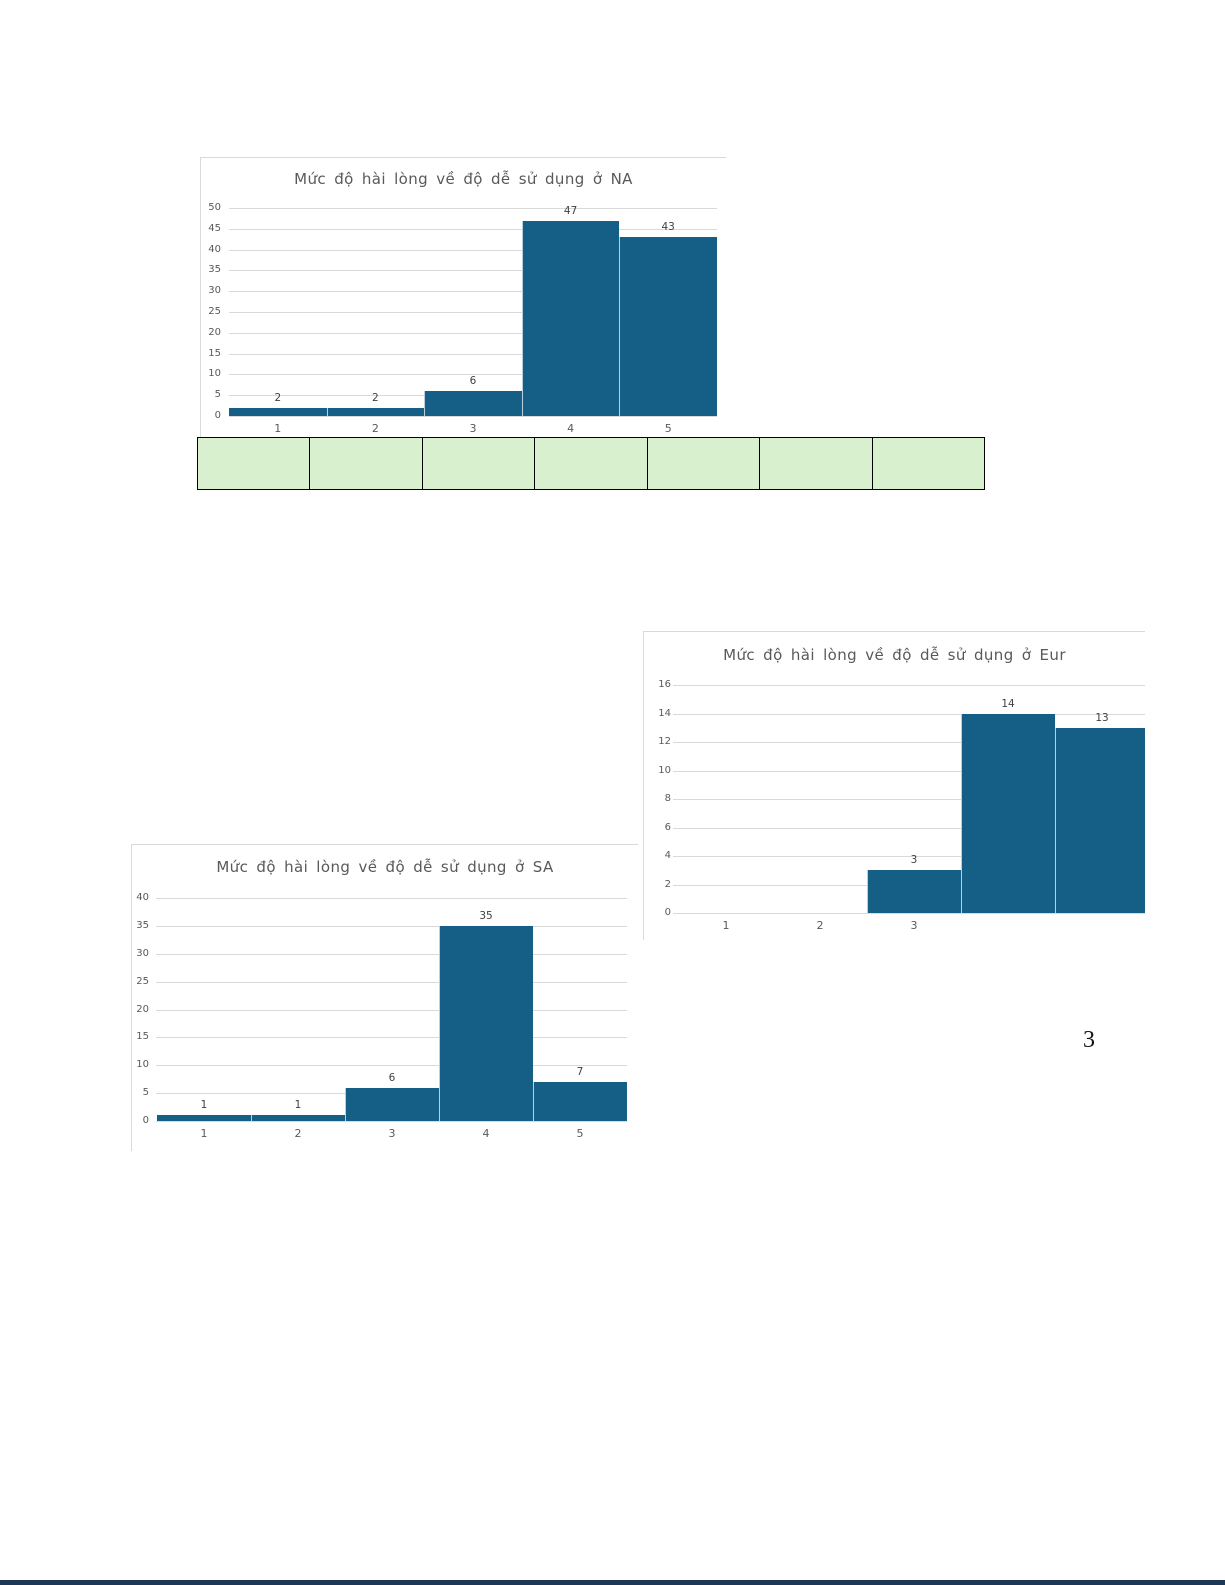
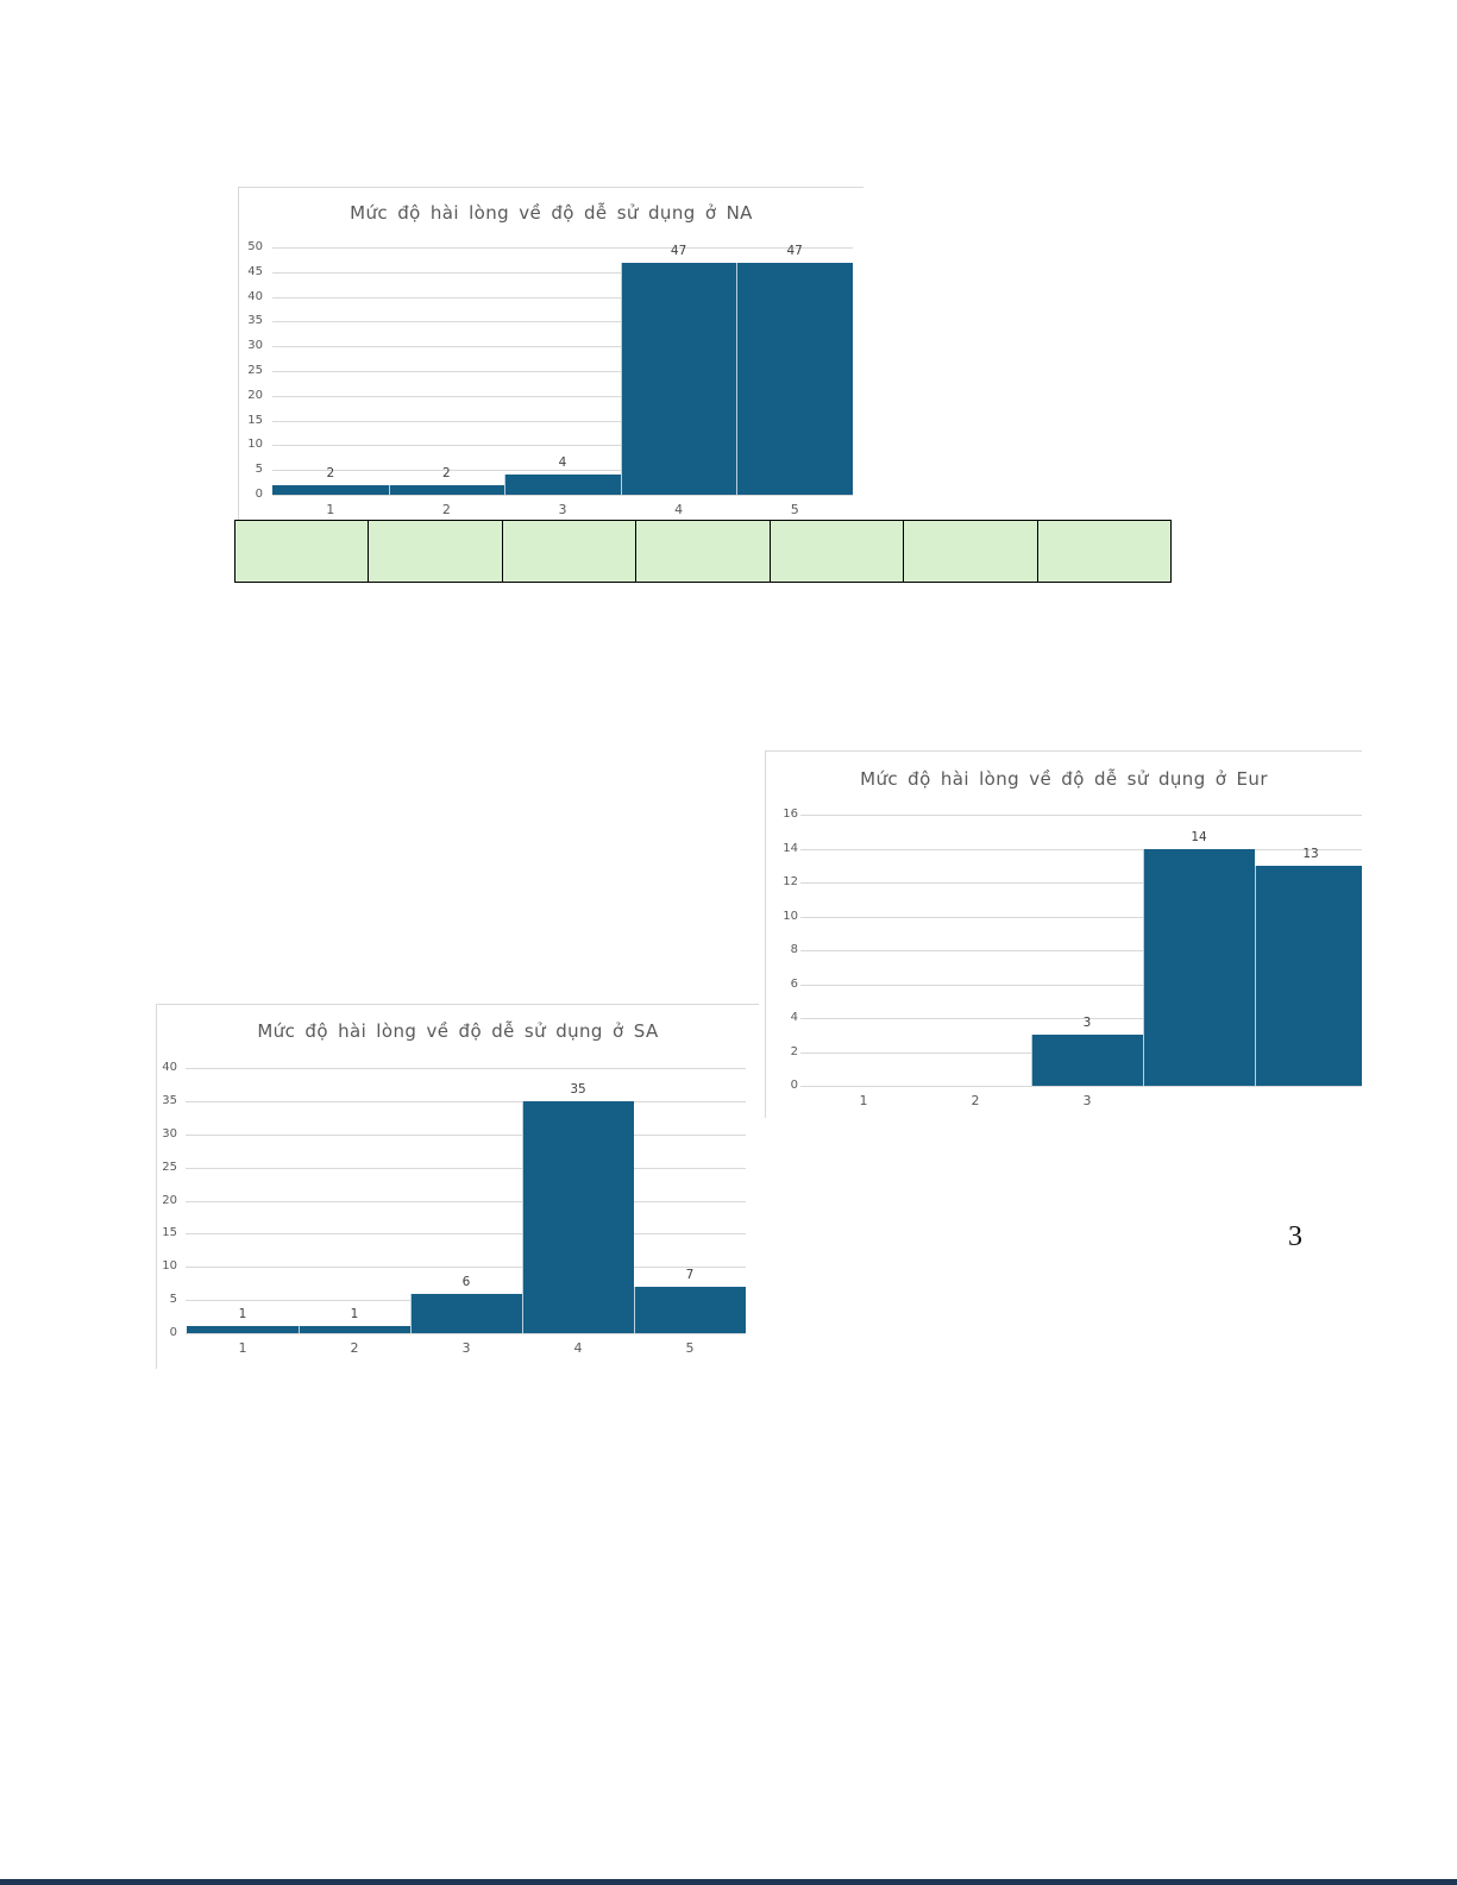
Mức độ hài lòng về độ dễ sử dụng ở NA/3: 6 -> 4
Mức độ hài lòng về độ dễ sử dụng ở NA/5: 43 -> 47
